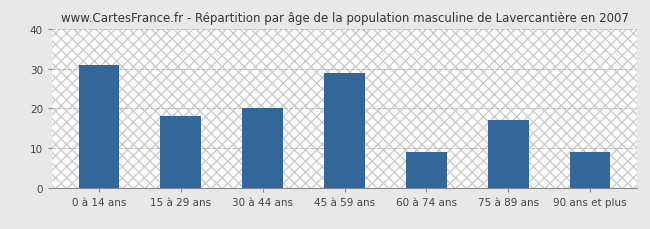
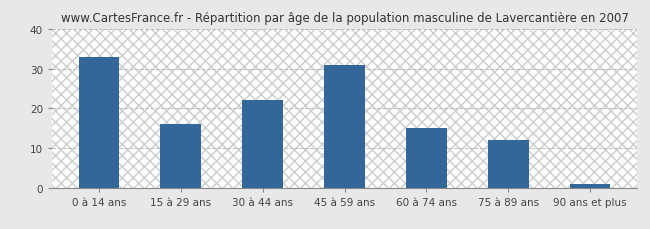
0 à 14 ans: 31 -> 33
15 à 29 ans: 18 -> 16
30 à 44 ans: 20 -> 22
45 à 59 ans: 29 -> 31
60 à 74 ans: 9 -> 15
75 à 89 ans: 17 -> 12
90 ans et plus: 9 -> 1
